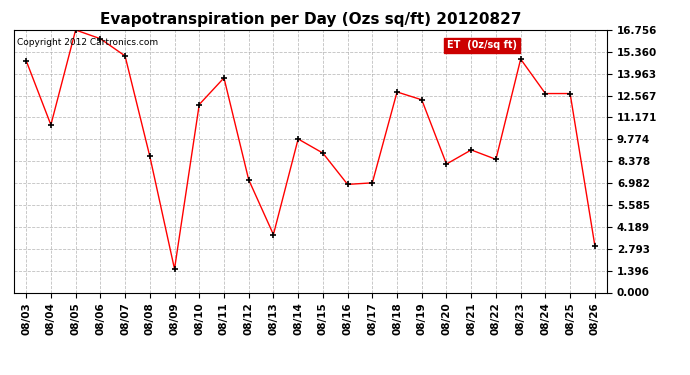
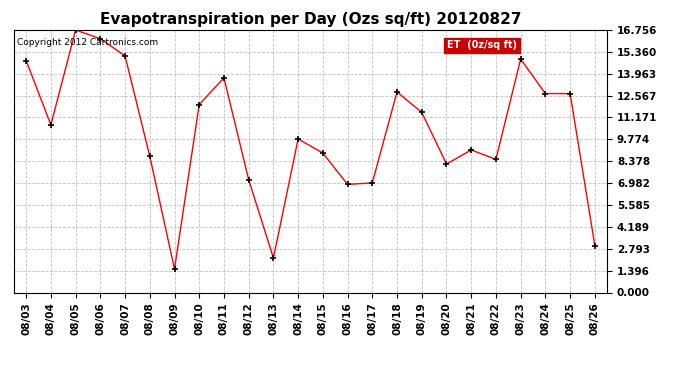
08/13: 3.7 -> 2.2
08/19: 12.3 -> 11.5
